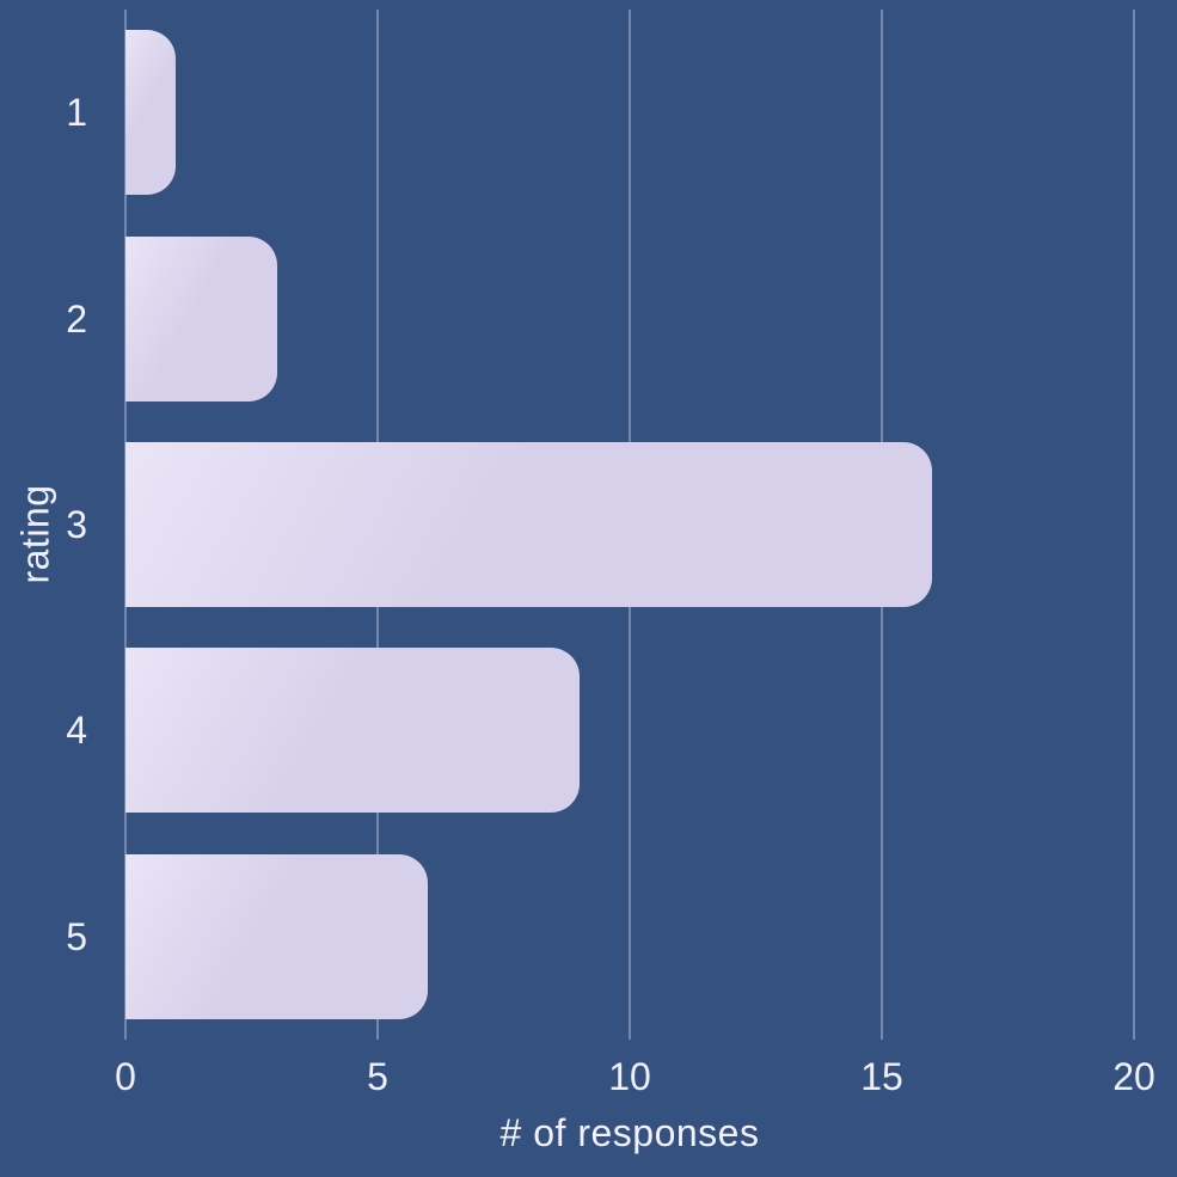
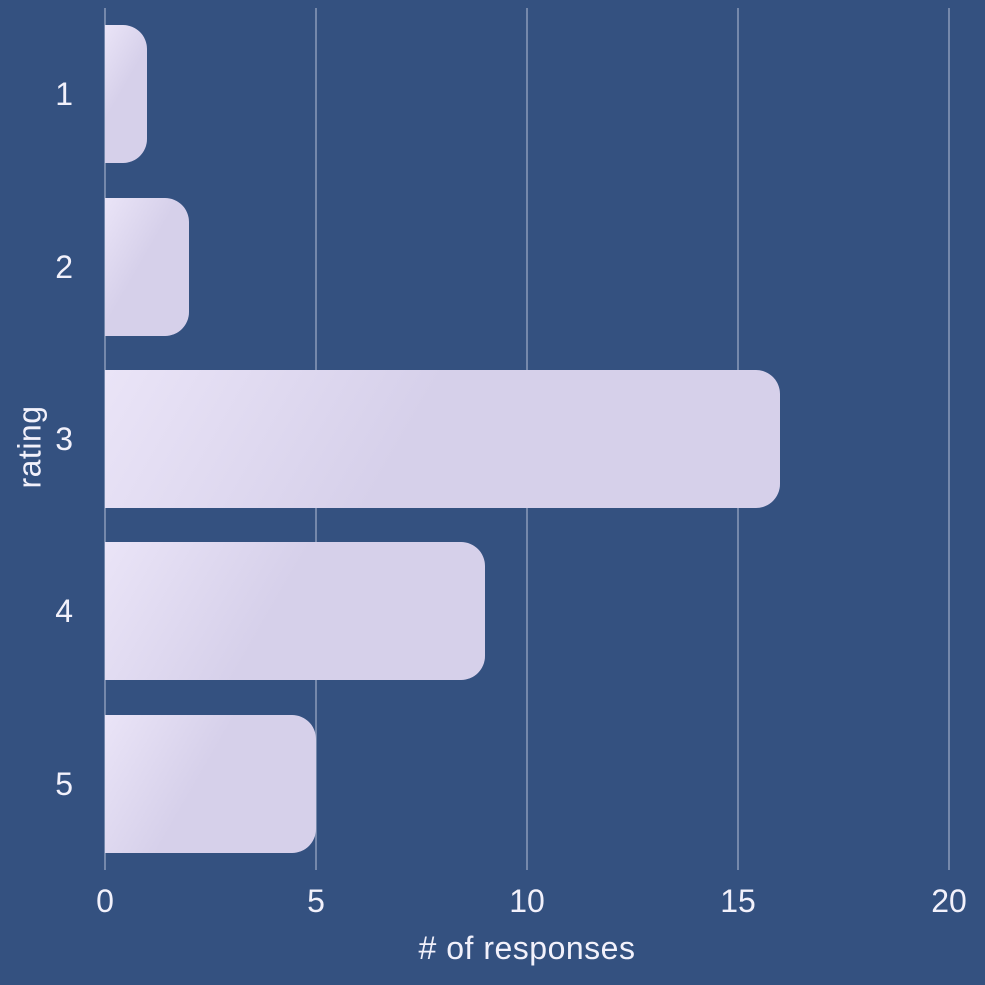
2: 3 -> 2
5: 6 -> 5
